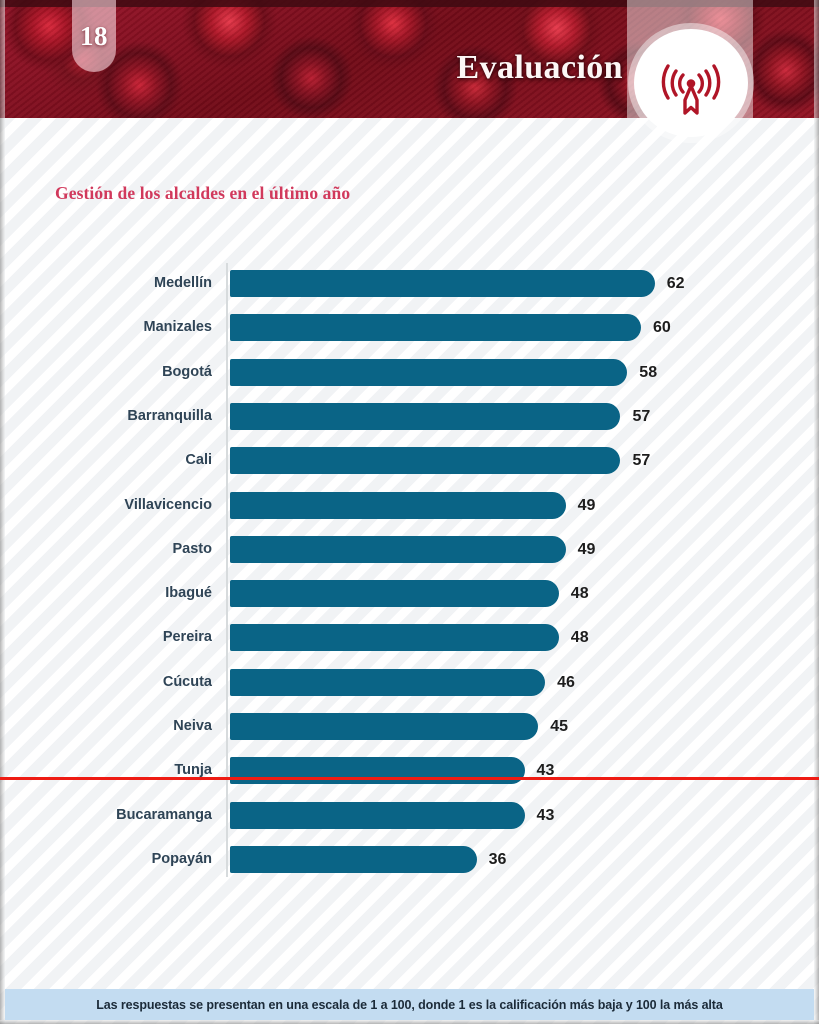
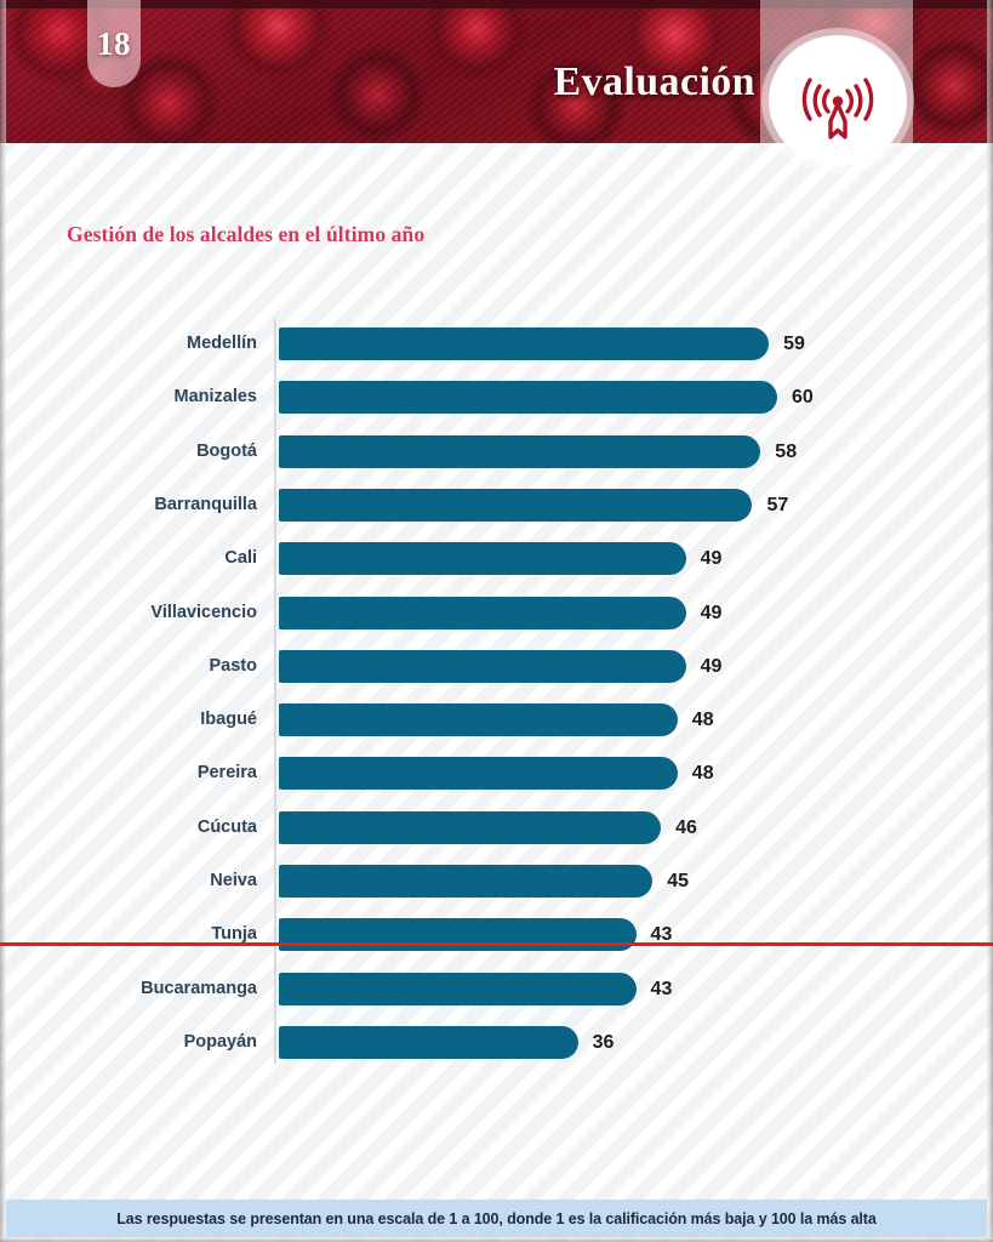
Medellín: 62 -> 59
Cali: 57 -> 49
